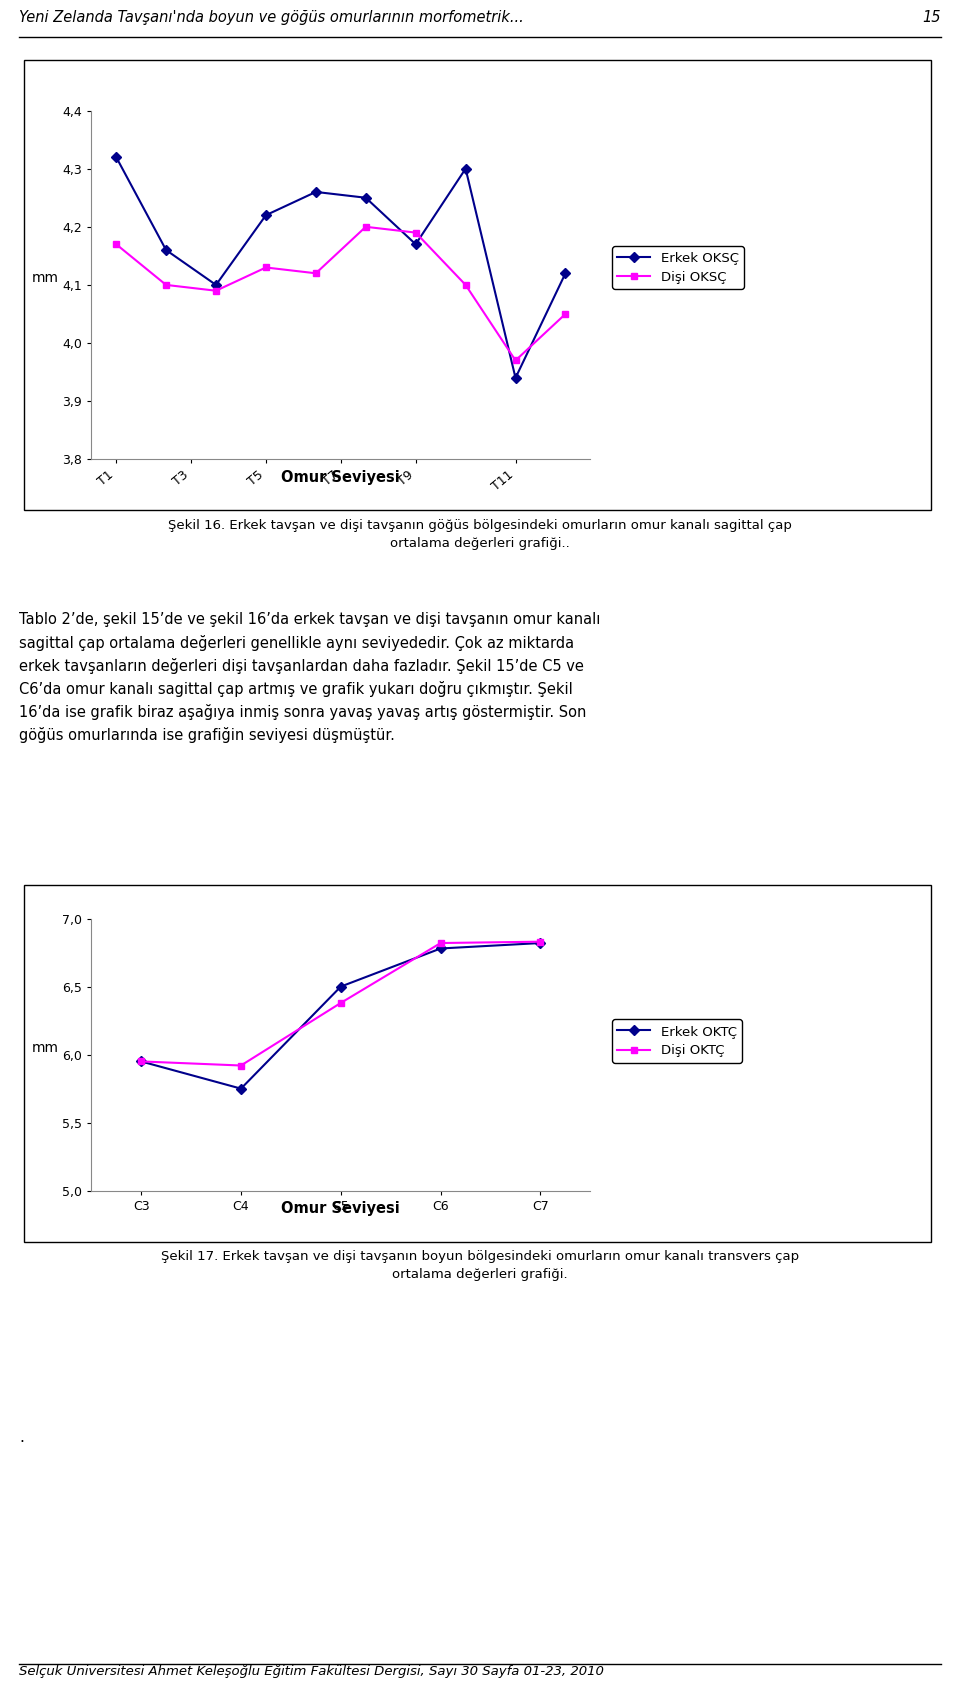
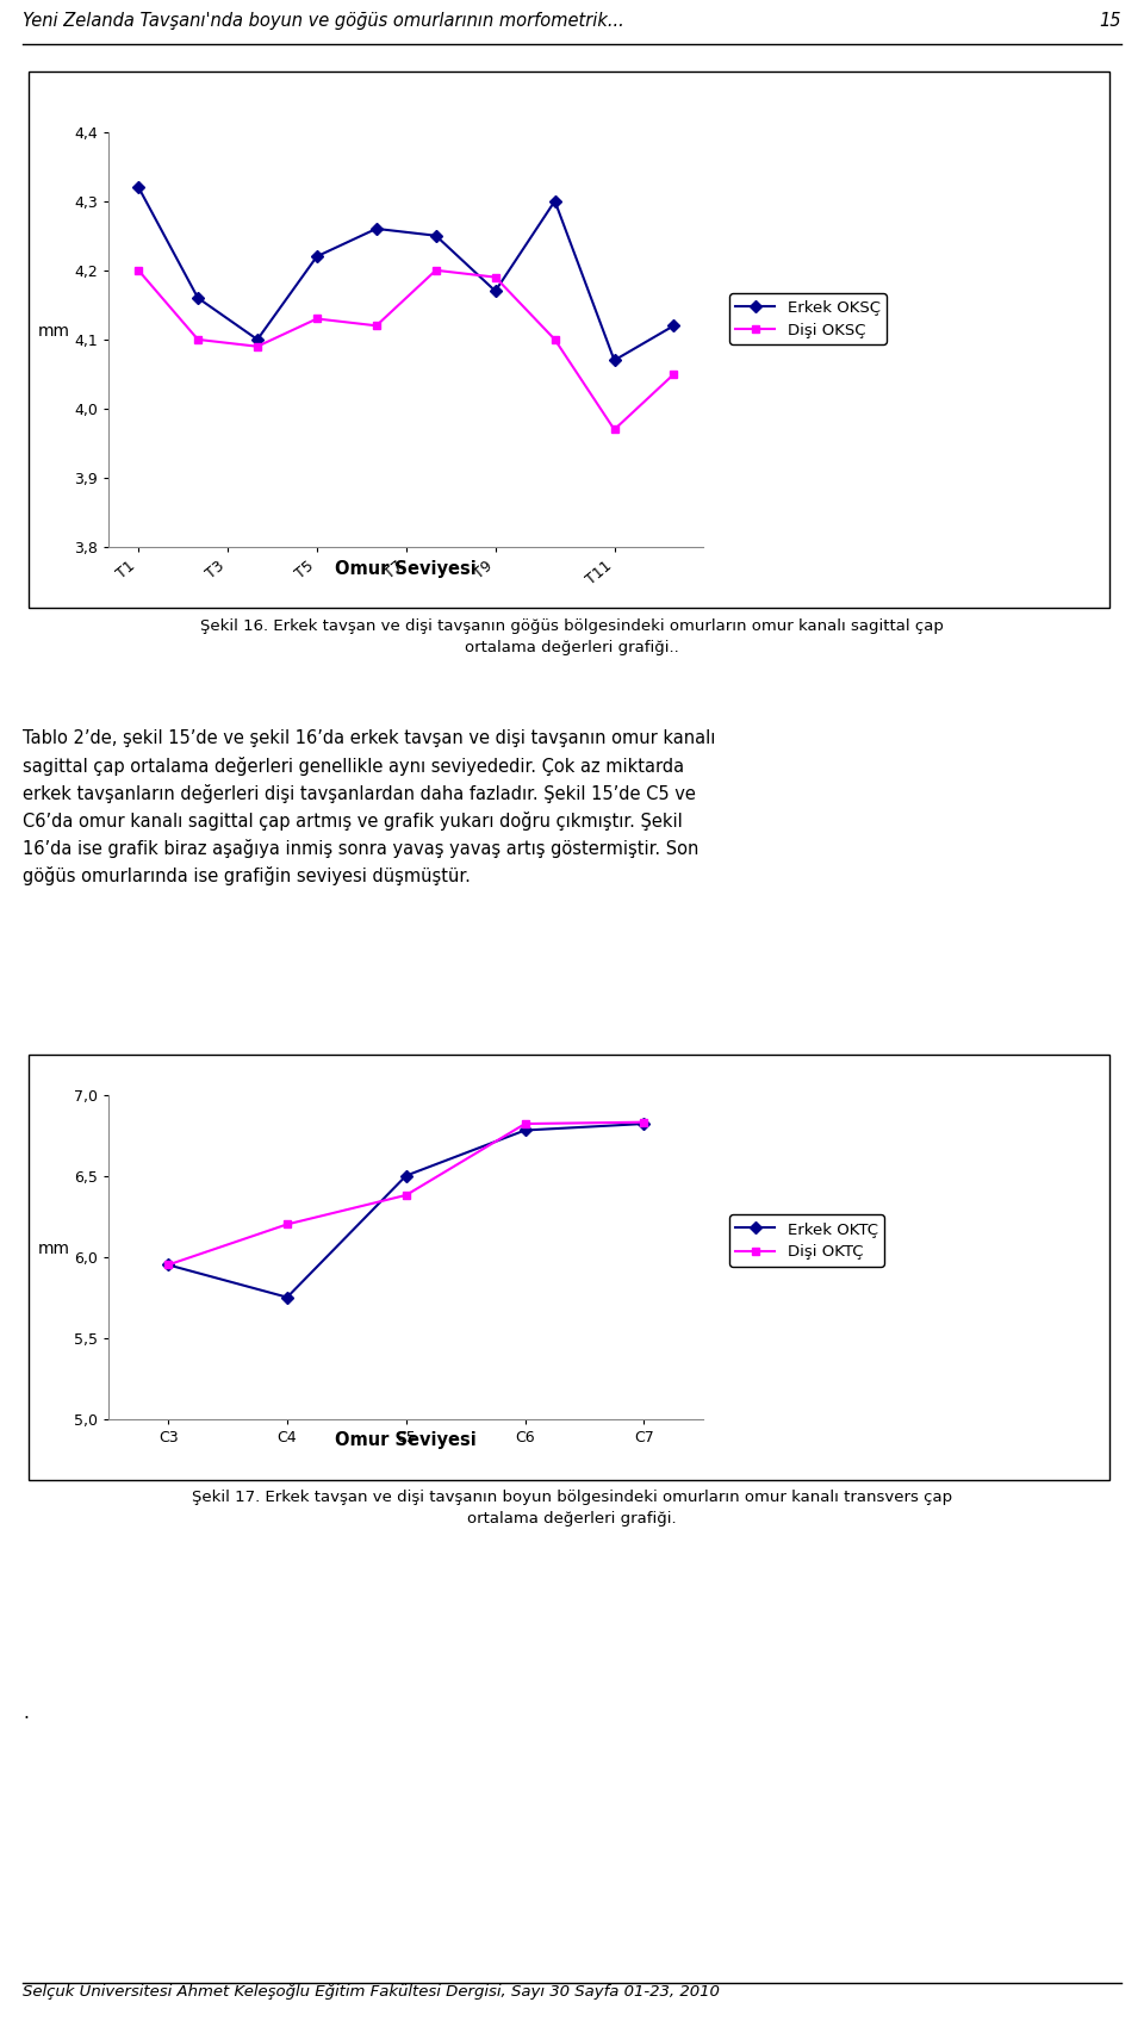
Dişi OKSÇ/T1: 4,17 -> 4,20
Erkek OKSÇ/T11: 3,94 -> 4,07
Dişi OKTÇ/C4: 5,92 -> 6,20
